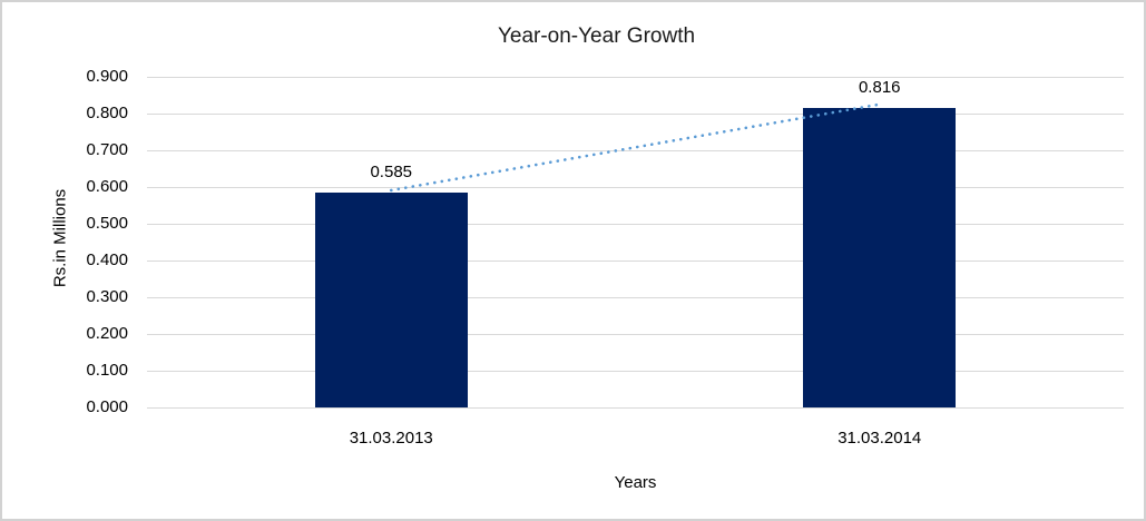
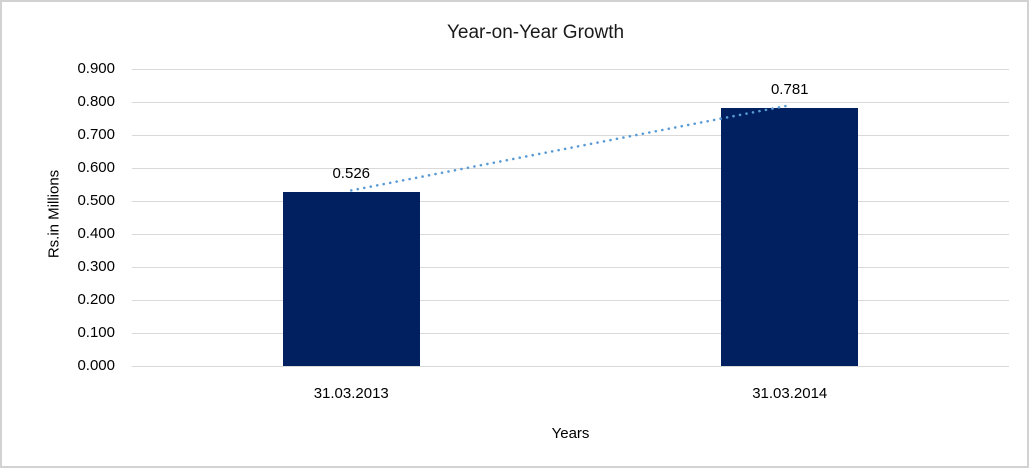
31.03.2013: 0.585 -> 0.526
31.03.2014: 0.816 -> 0.781
